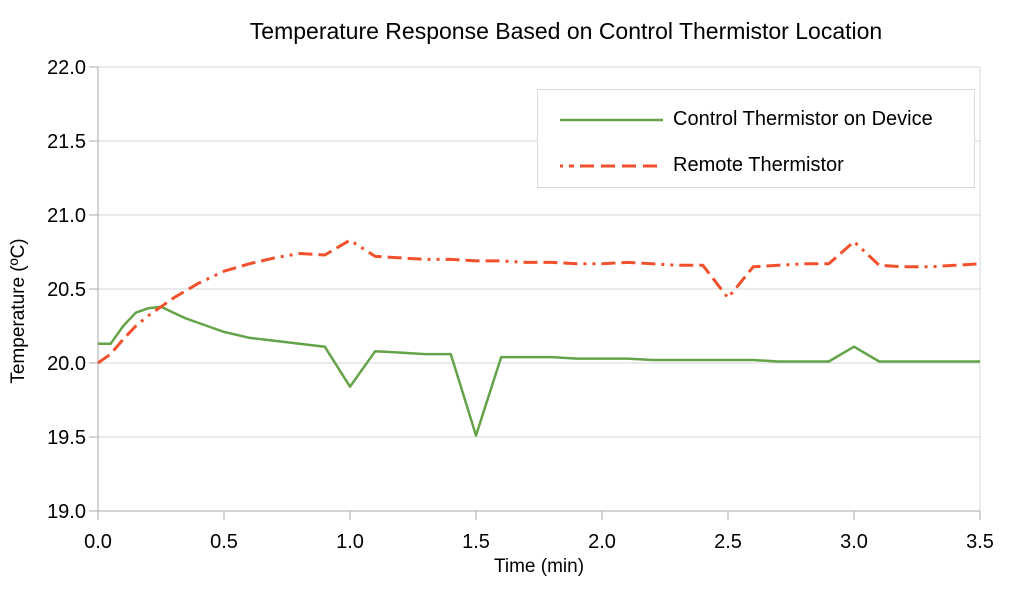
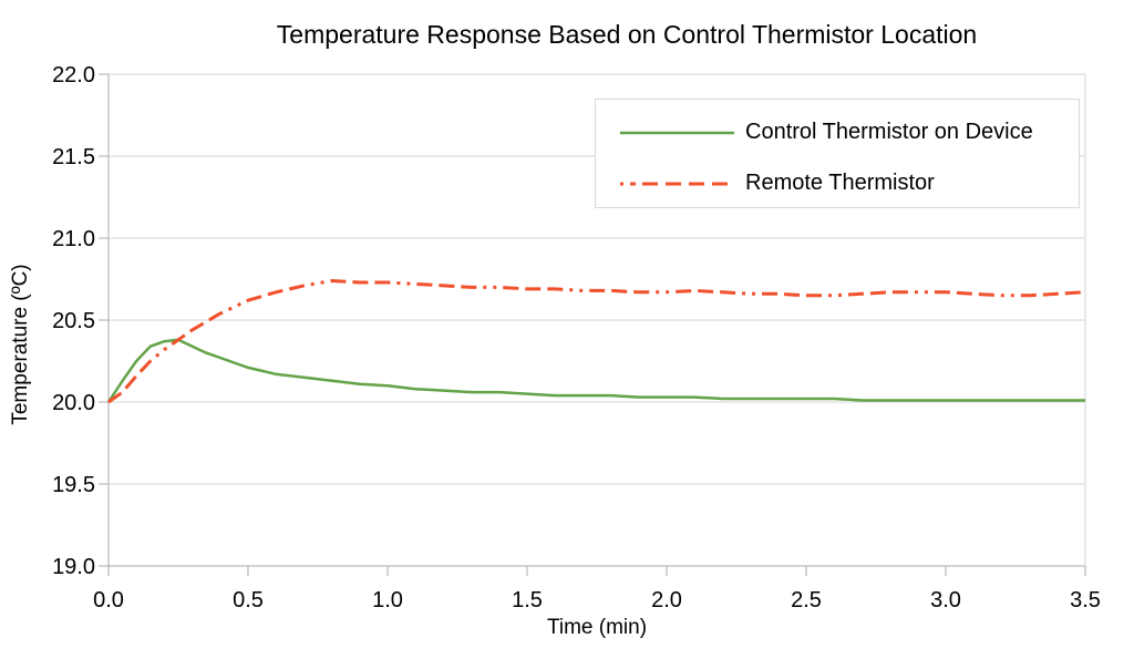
Control Thermistor on Device/0.0: 20.13 -> 20.00
Control Thermistor on Device/1.0: 19.84 -> 20.10
Remote Thermistor/1.0: 20.83 -> 20.73
Control Thermistor on Device/1.5: 19.51 -> 20.05
Remote Thermistor/2.5: 20.44 -> 20.65
Control Thermistor on Device/3.0: 20.11 -> 20.01
Remote Thermistor/3.0: 20.82 -> 20.67
